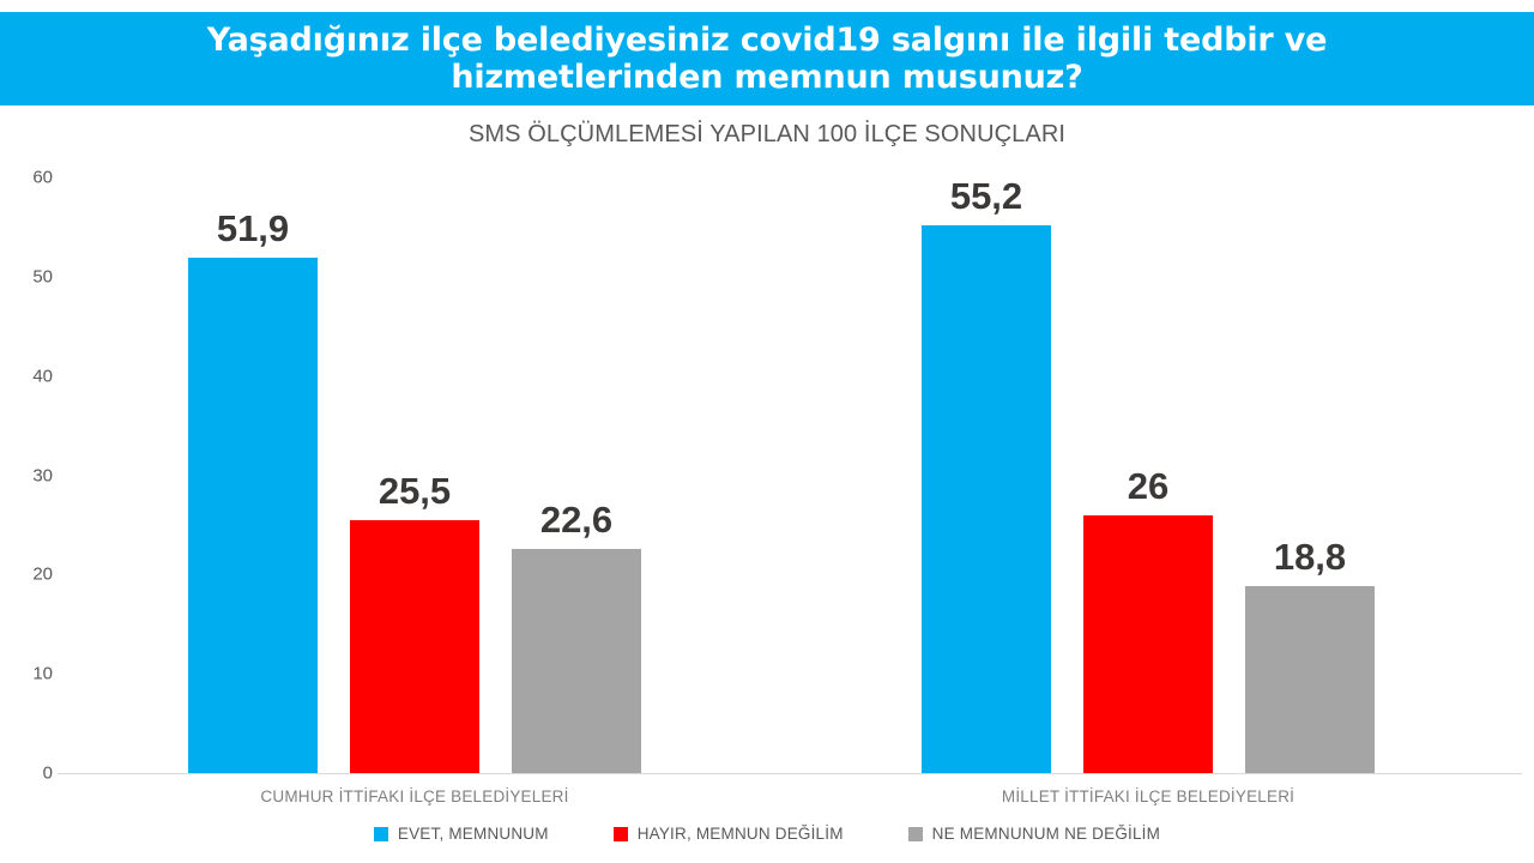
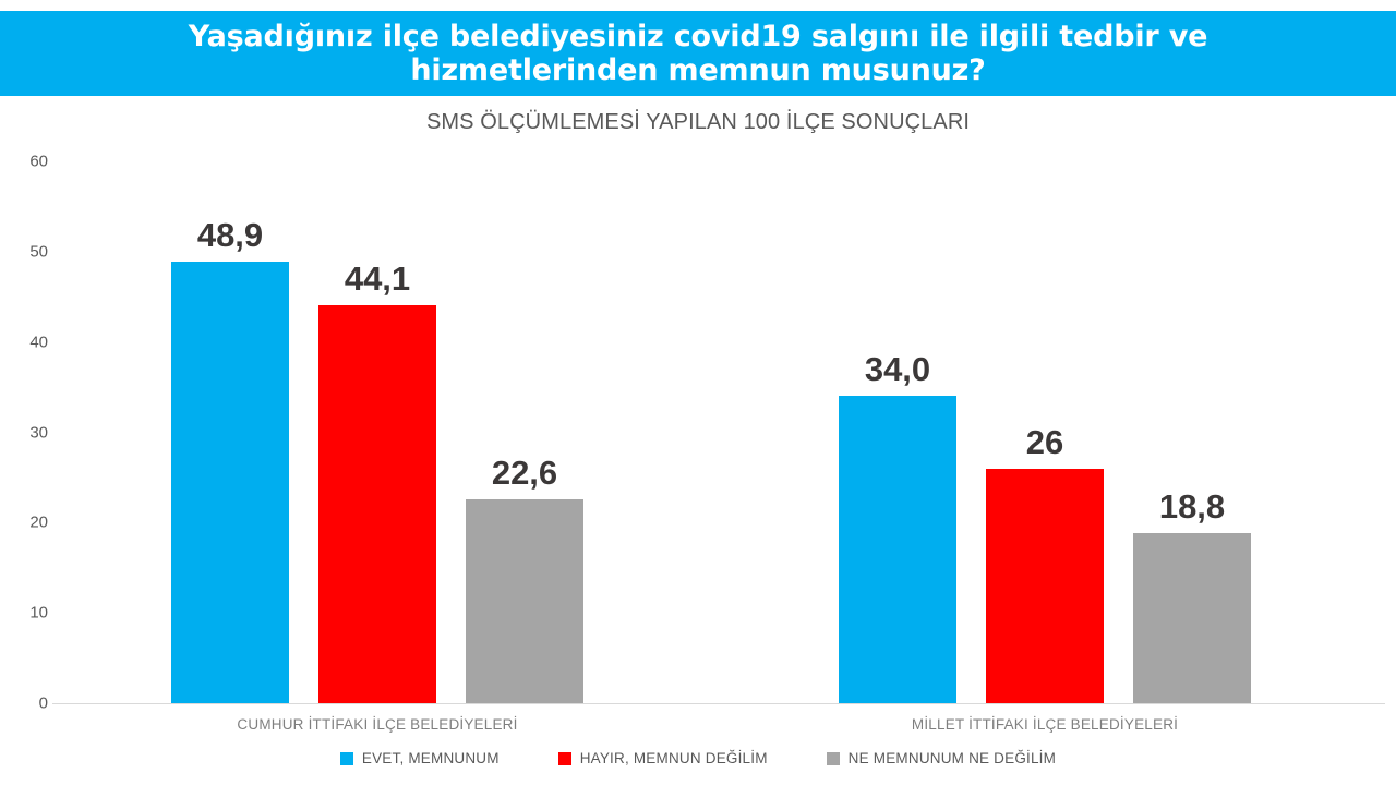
EVET, MEMNUNUM/CUMHUR İTTİFAKI İLÇE BELEDİYELERİ: 51,9 -> 48,9
HAYIR, MEMNUN DEĞİLİM/CUMHUR İTTİFAKI İLÇE BELEDİYELERİ: 25,5 -> 44,1
EVET, MEMNUNUM/MİLLET İTTİFAKI İLÇE BELEDİYELERİ: 55,2 -> 34,0
